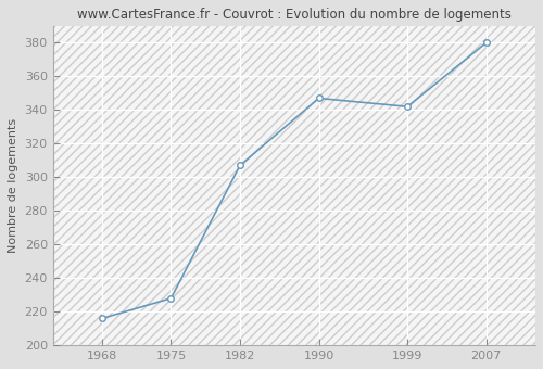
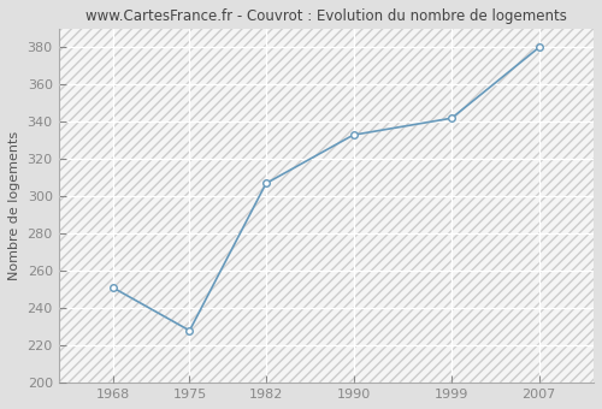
1968: 216 -> 251
1990: 347 -> 333
